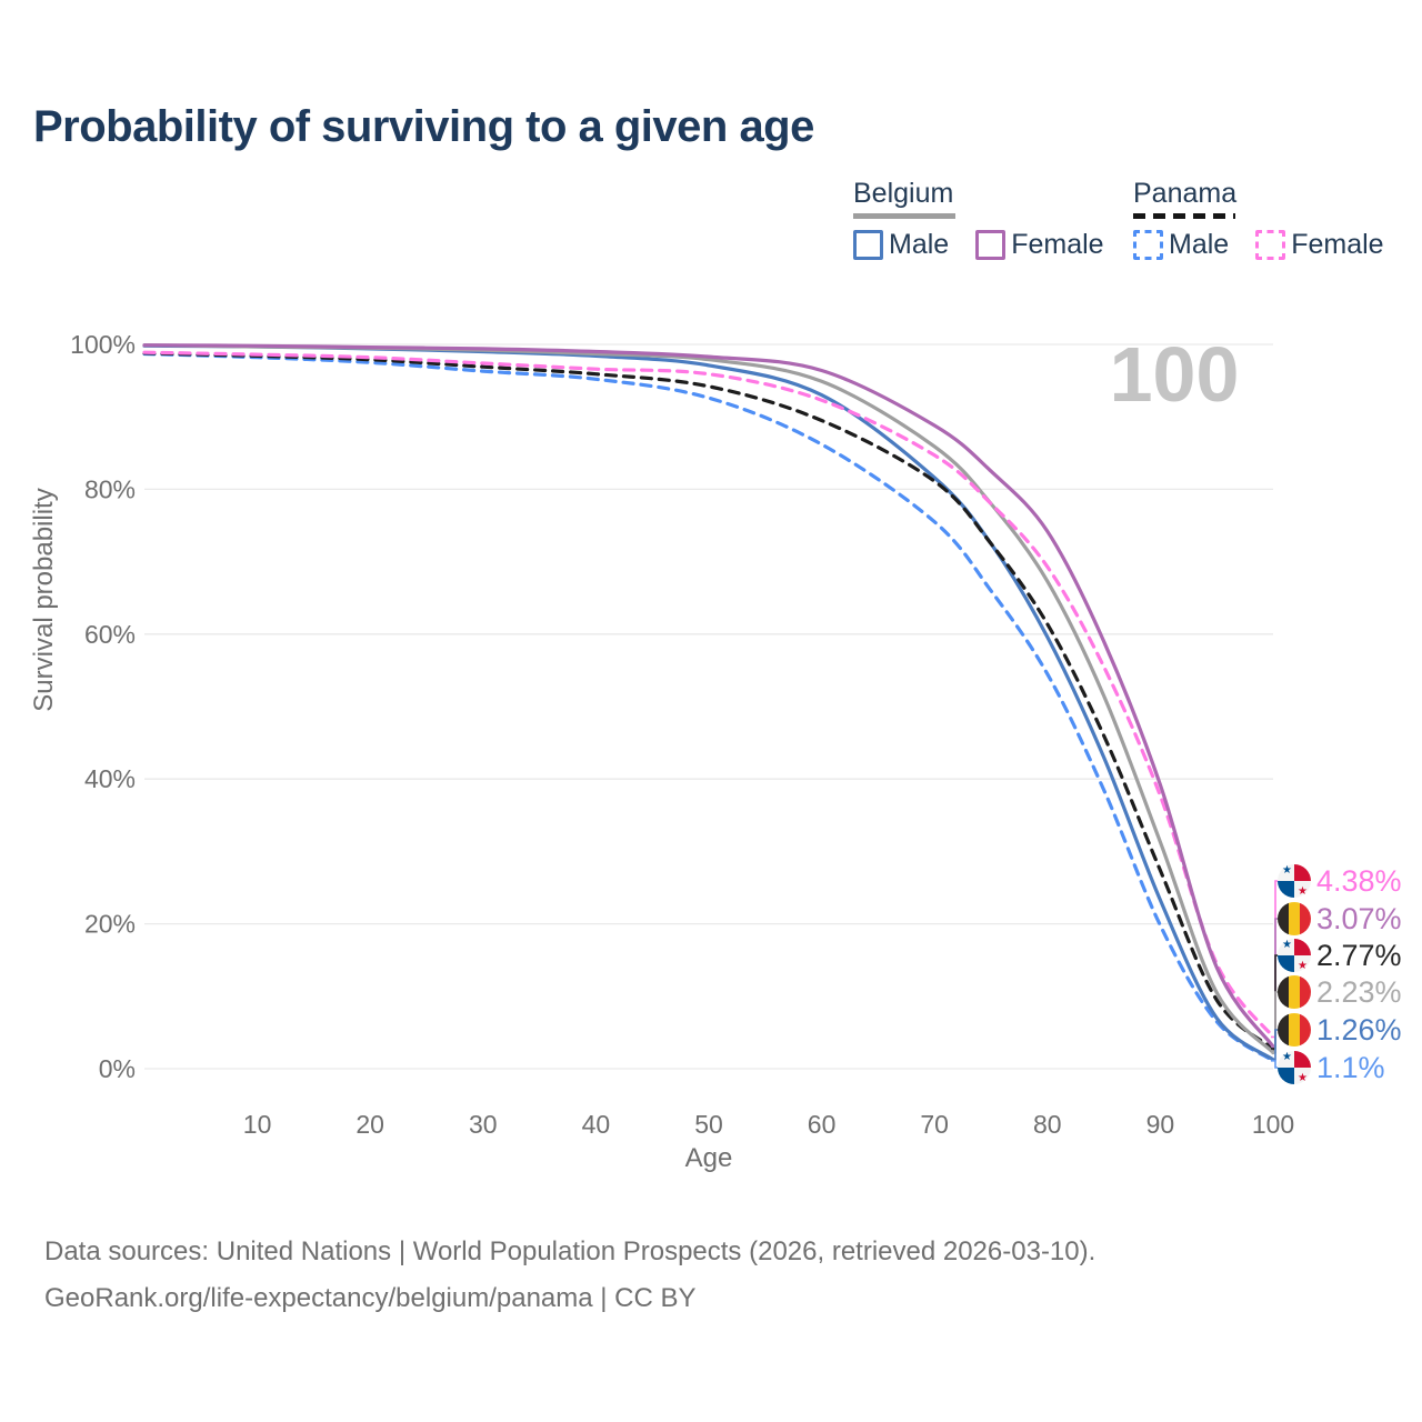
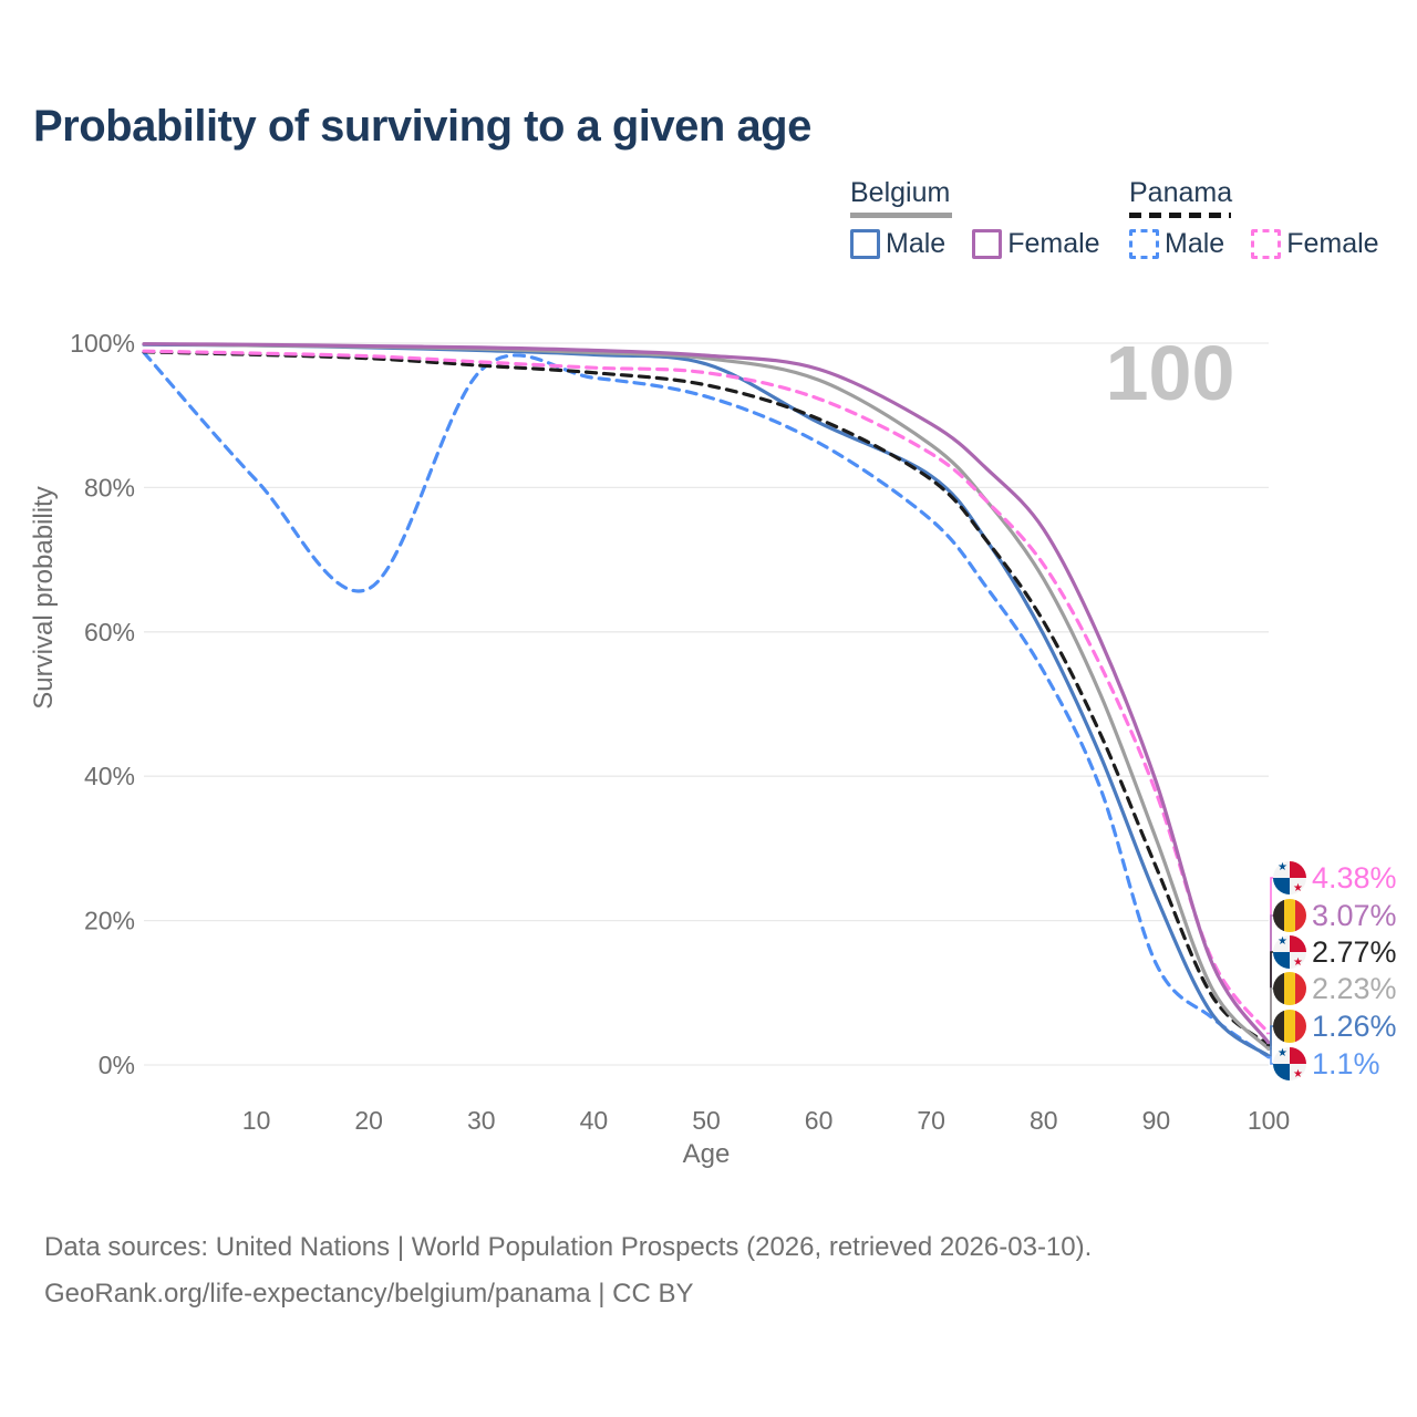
Panama Male/10: 98% -> 81%
Panama Male/20: 98% -> 66%
Belgium Male/60: 93% -> 89%
Panama Male/90: 20% -> 14%
